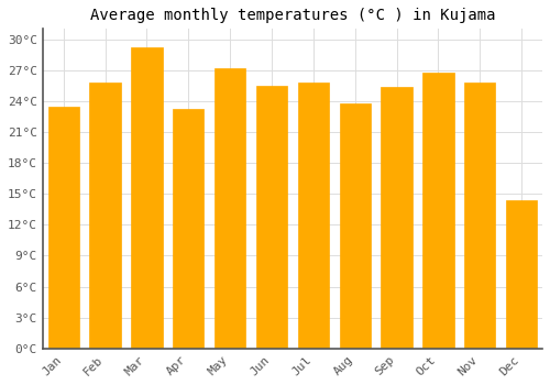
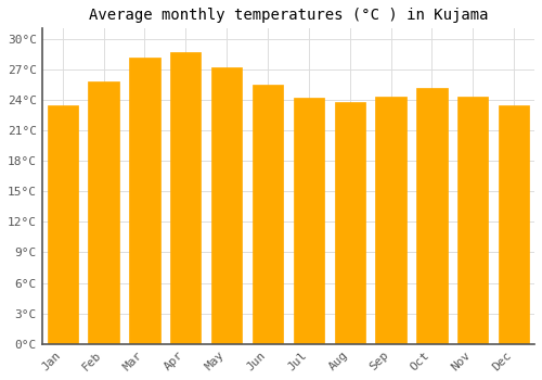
Mar: 29.2°C -> 28.2°C
Apr: 23.2°C -> 28.7°C
Jul: 25.8°C -> 24.2°C
Sep: 25.4°C -> 24.3°C
Oct: 26.8°C -> 25.2°C
Nov: 25.8°C -> 24.3°C
Dec: 14.4°C -> 23.5°C
